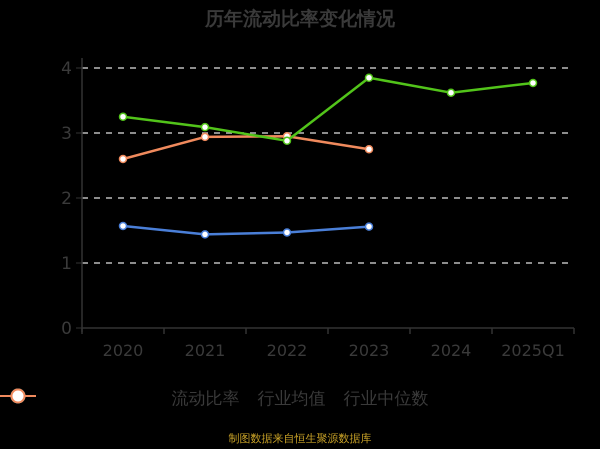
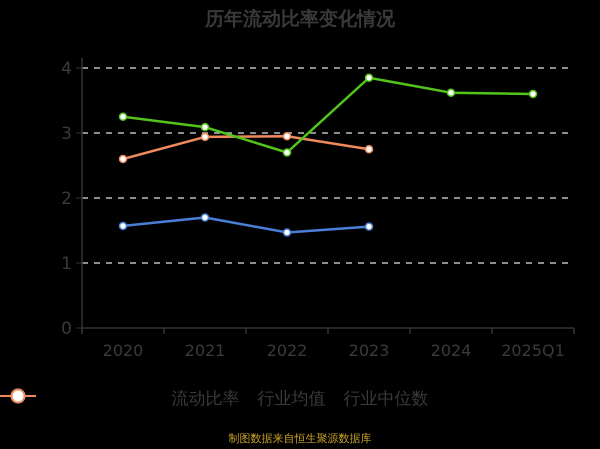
行业均值/2021: 1.4 -> 1.7
流动比率/2022: 2.9 -> 2.7
流动比率/2025Q1: 3.8 -> 3.6
